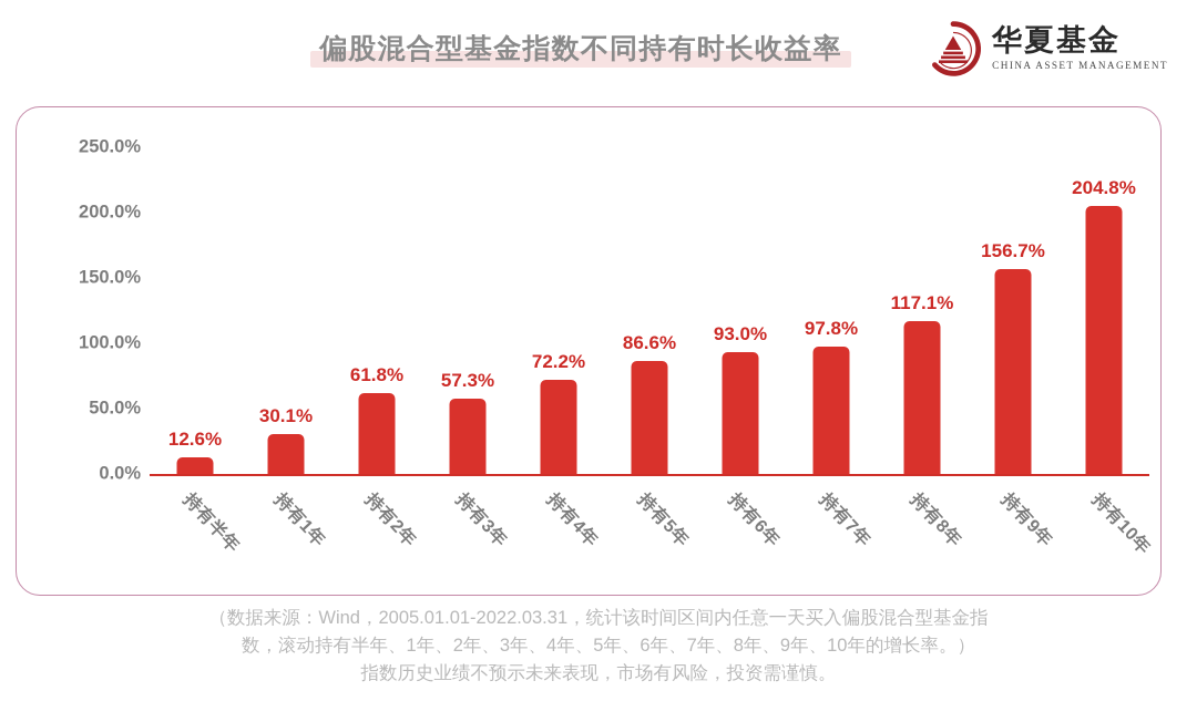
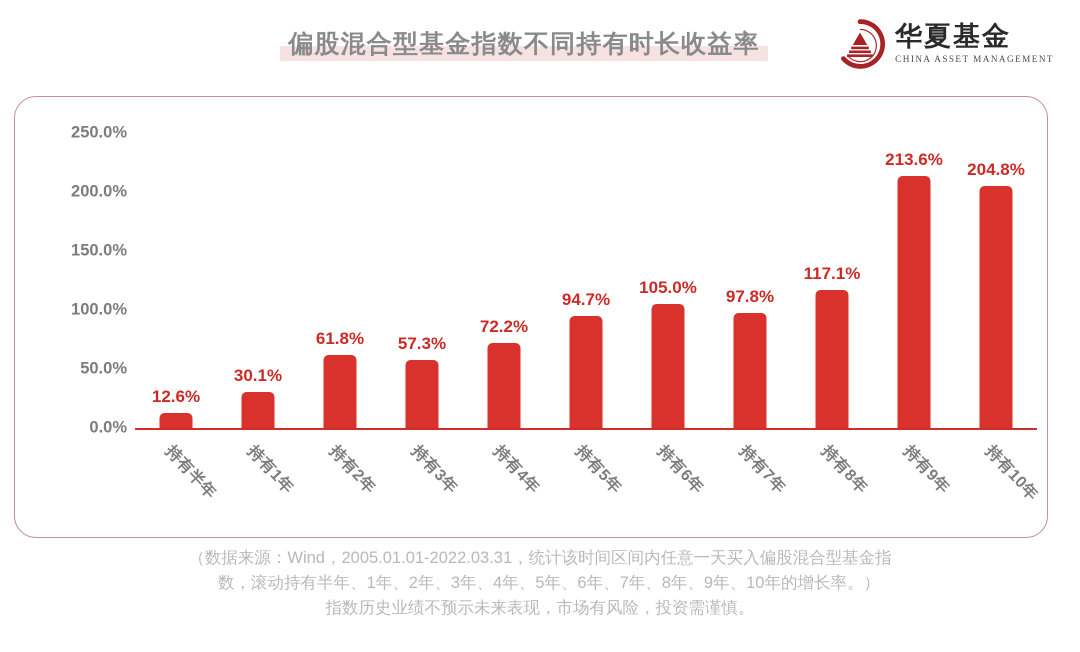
持有5年: 86.6% -> 94.7%
持有6年: 93.0% -> 105.0%
持有9年: 156.7% -> 213.6%
